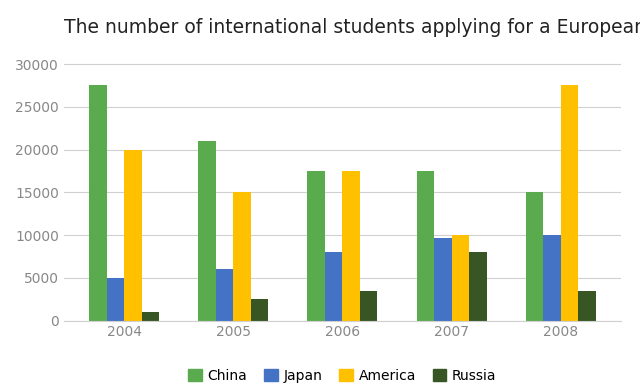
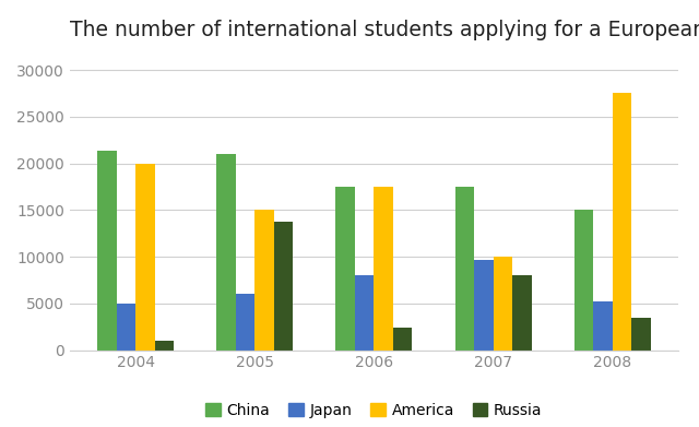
China/2004: 27500 -> 21400
Russia/2005: 2500 -> 13800
Russia/2006: 3500 -> 2400
Japan/2008: 10000 -> 5200
